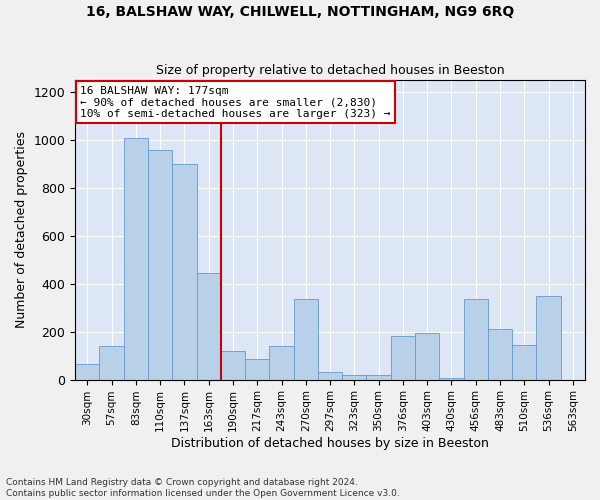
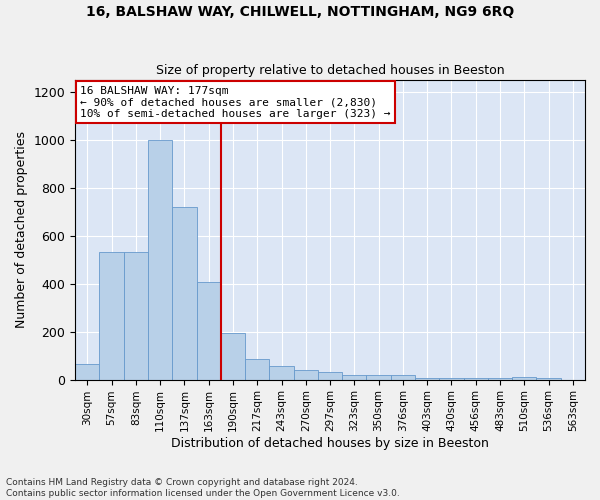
57sqm: 140 -> 530
83sqm: 1005 -> 530
110sqm: 955 -> 1000
137sqm: 900 -> 720
163sqm: 445 -> 405
190sqm: 120 -> 195
243sqm: 140 -> 58
270sqm: 335 -> 40
376sqm: 180 -> 20
403sqm: 195 -> 5
456sqm: 335 -> 5
483sqm: 210 -> 5
510sqm: 145 -> 12
536sqm: 350 -> 5
